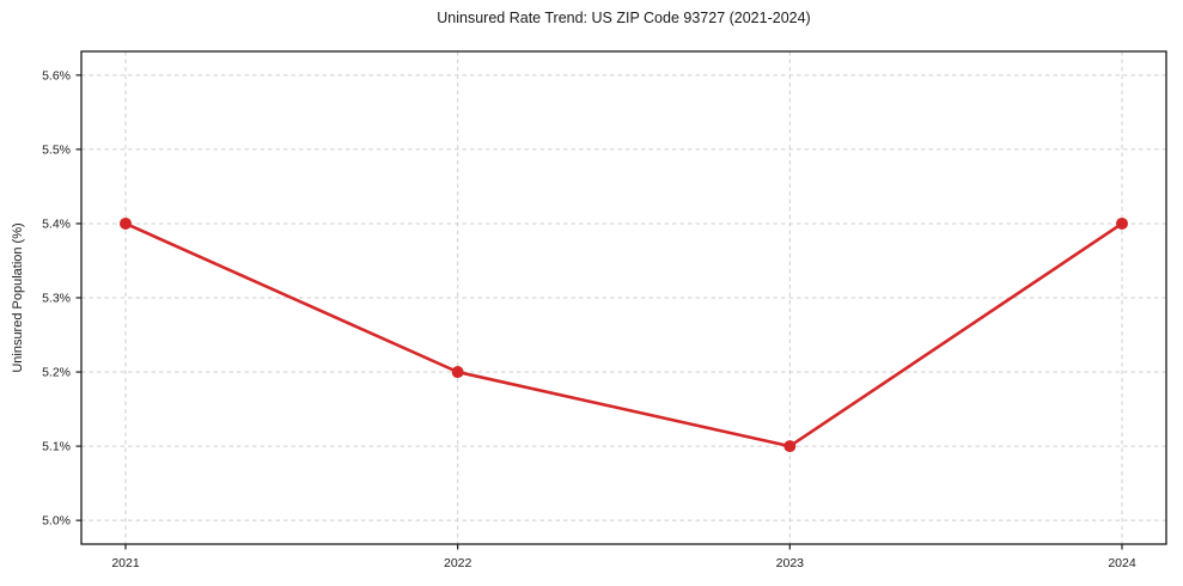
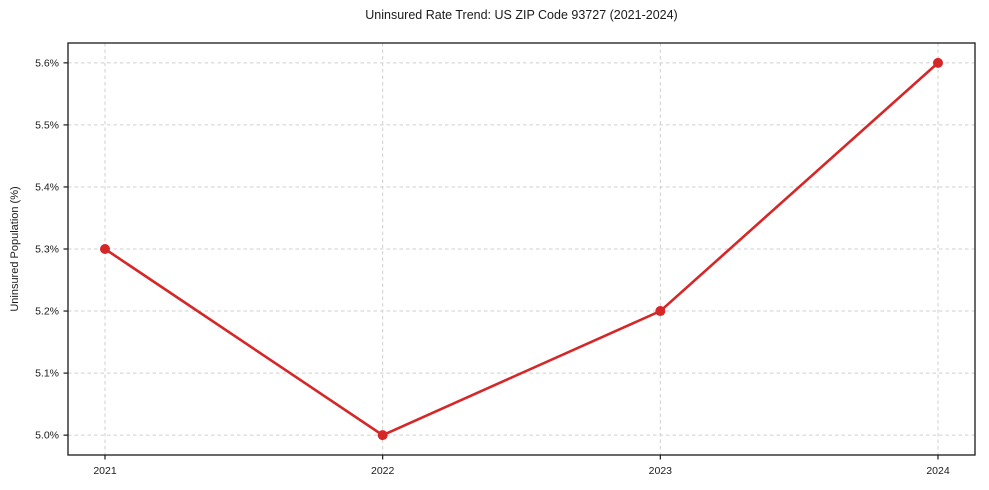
2021: 5.4% -> 5.3%
2022: 5.2% -> 5.0%
2023: 5.1% -> 5.2%
2024: 5.4% -> 5.6%
